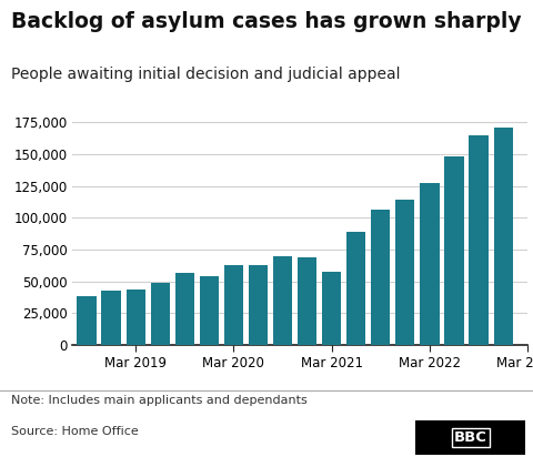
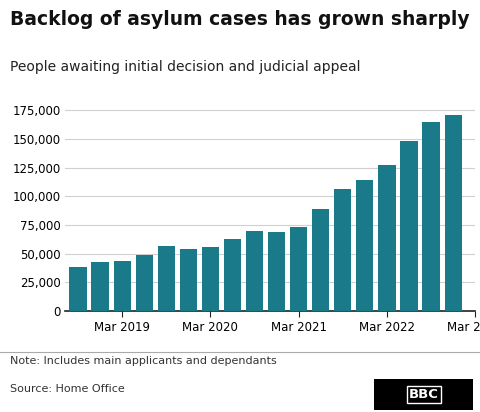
Mar 2020: 63,000 -> 56,000
Mar 2021: 58,000 -> 73,000
